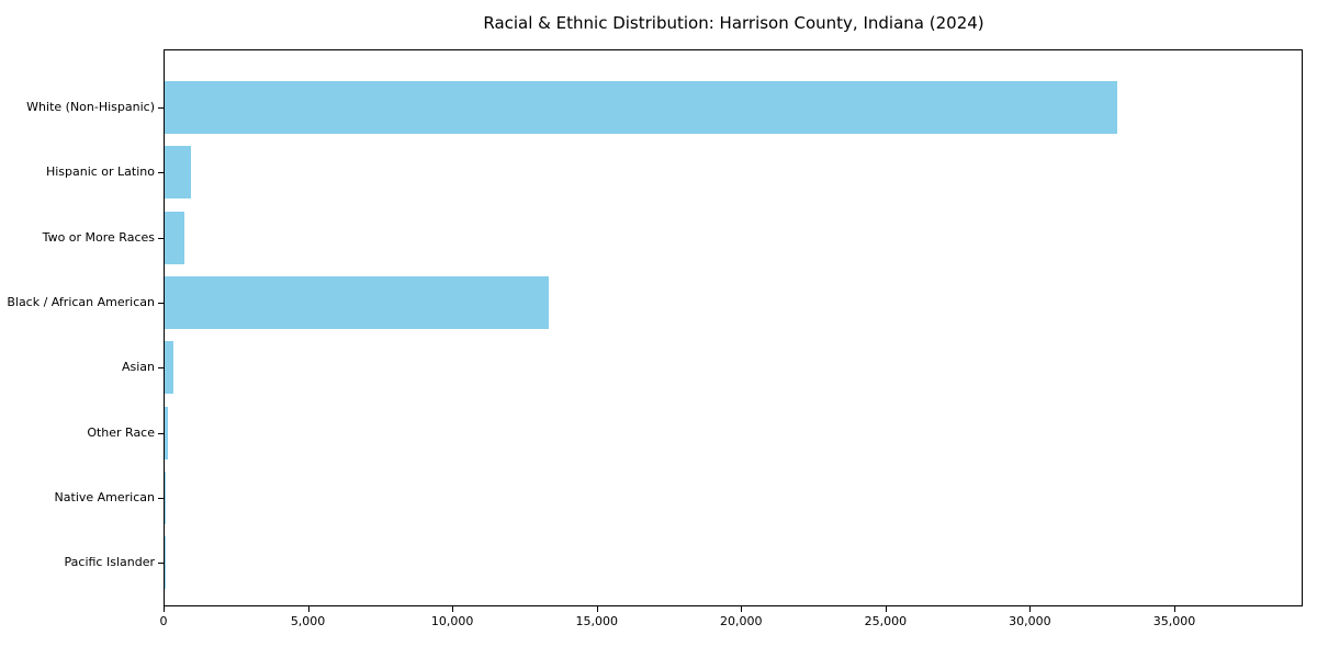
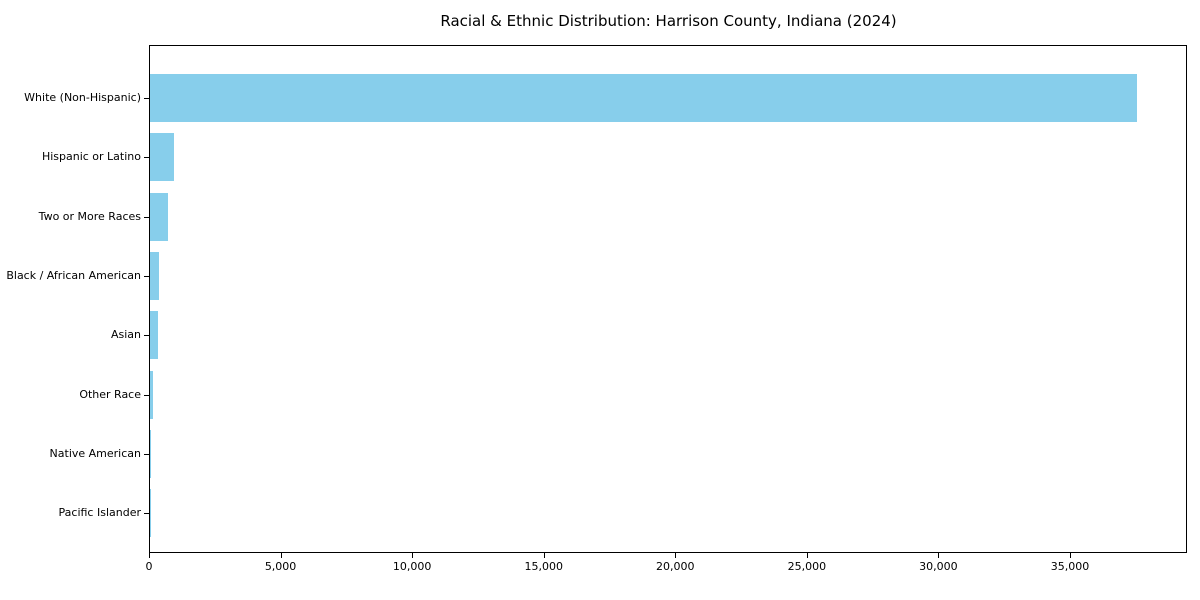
White (Non-Hispanic): 33000 -> 37500
Black / African American: 13300 -> 400
